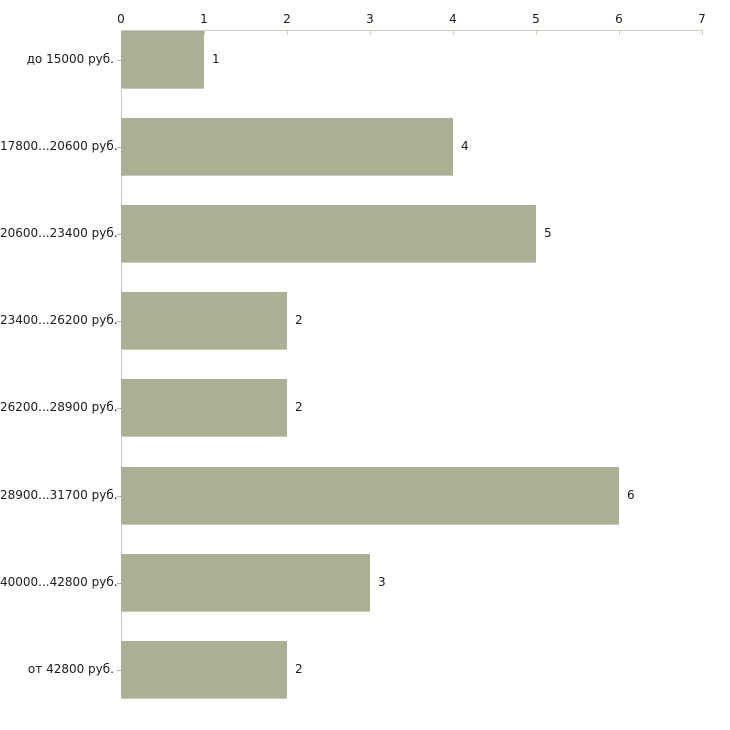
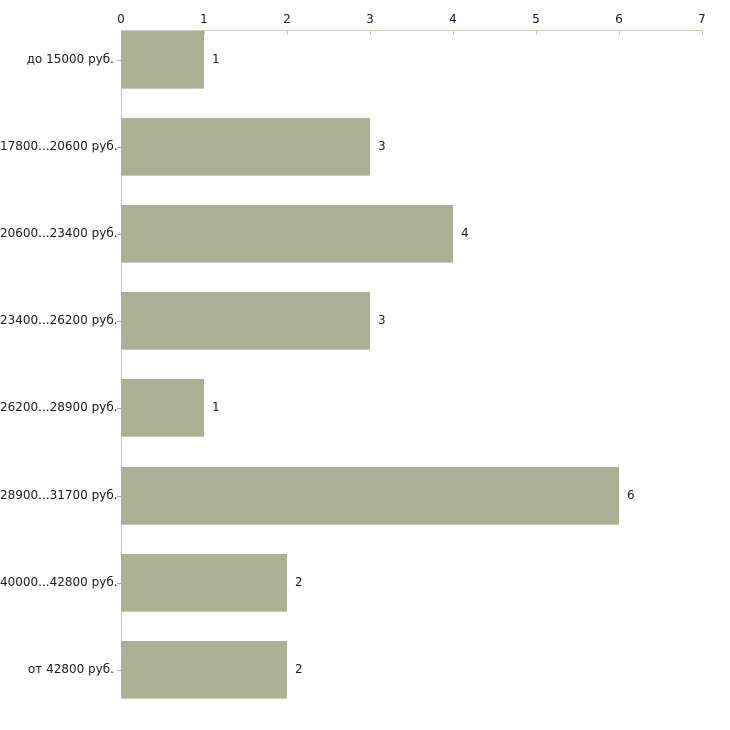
17800...20600 руб.: 4 -> 3
20600...23400 руб.: 5 -> 4
23400...26200 руб.: 2 -> 3
26200...28900 руб.: 2 -> 1
40000...42800 руб.: 3 -> 2
